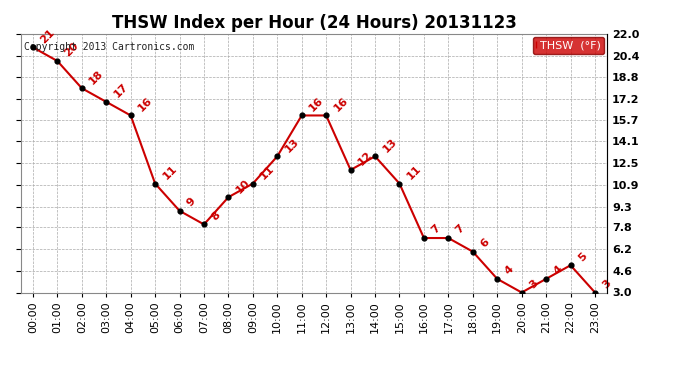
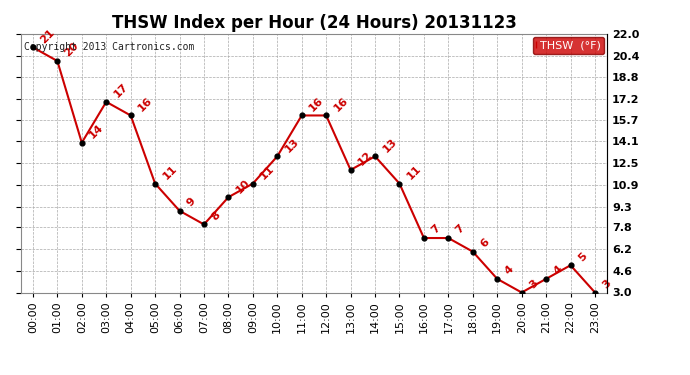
02:00: 18 -> 14
